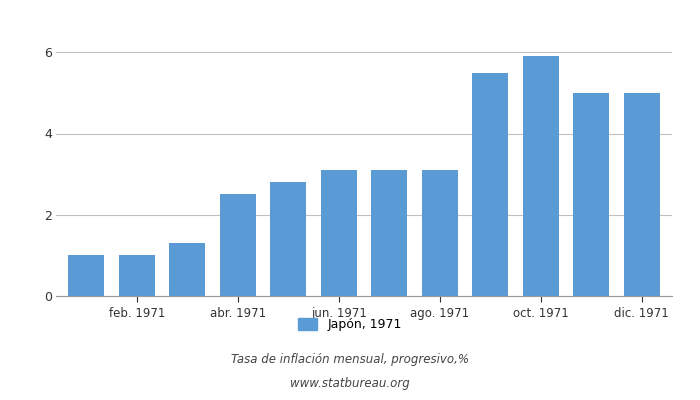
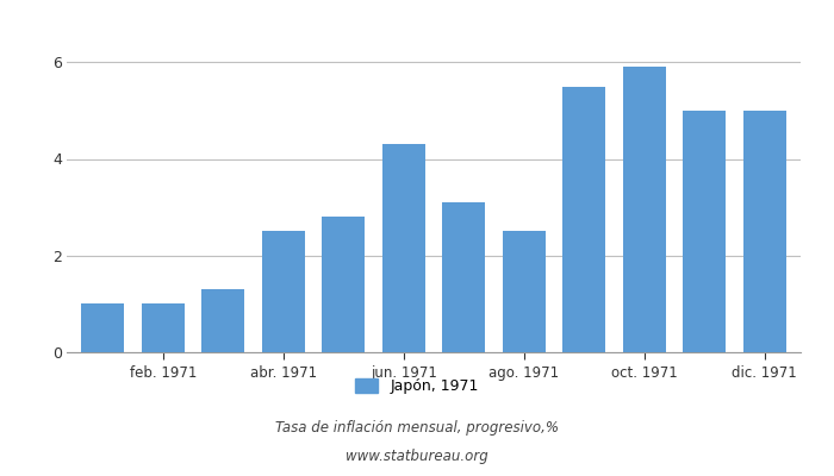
jun. 1971: 3.1 -> 4.3
ago. 1971: 3.1 -> 2.5
